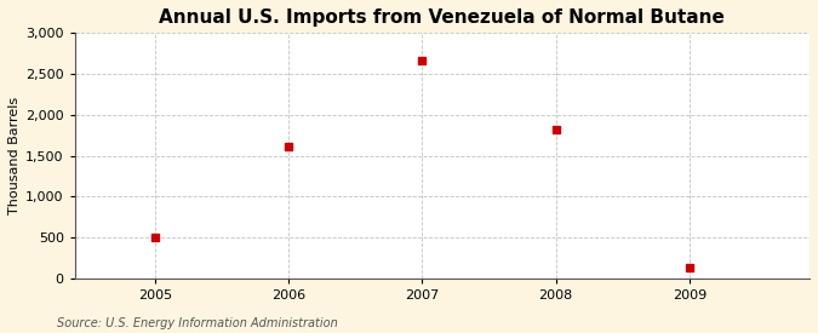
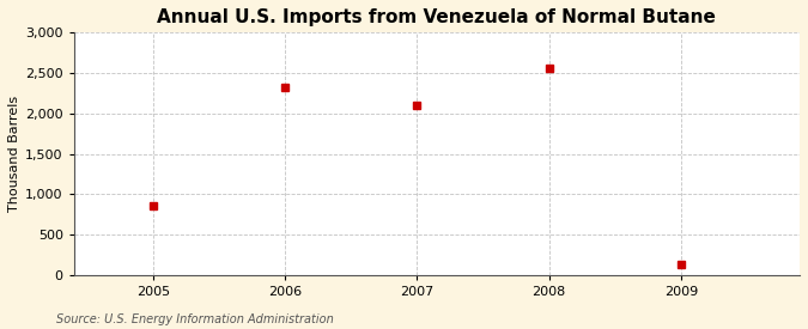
2005: 500 -> 860
2006: 1,610 -> 2,320
2007: 2,660 -> 2,100
2008: 1,820 -> 2,560
